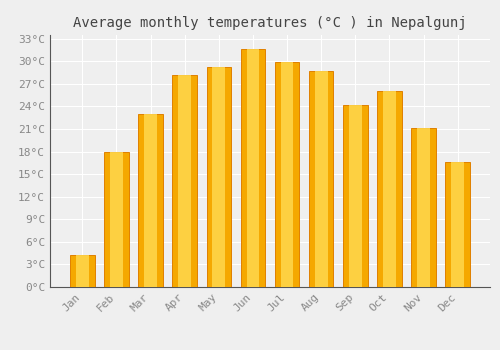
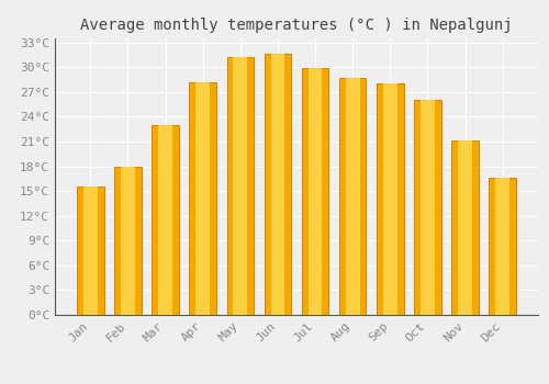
Jan: 4.2°C -> 15.5°C
May: 29.2°C -> 31.2°C
Sep: 24.2°C -> 28.1°C
